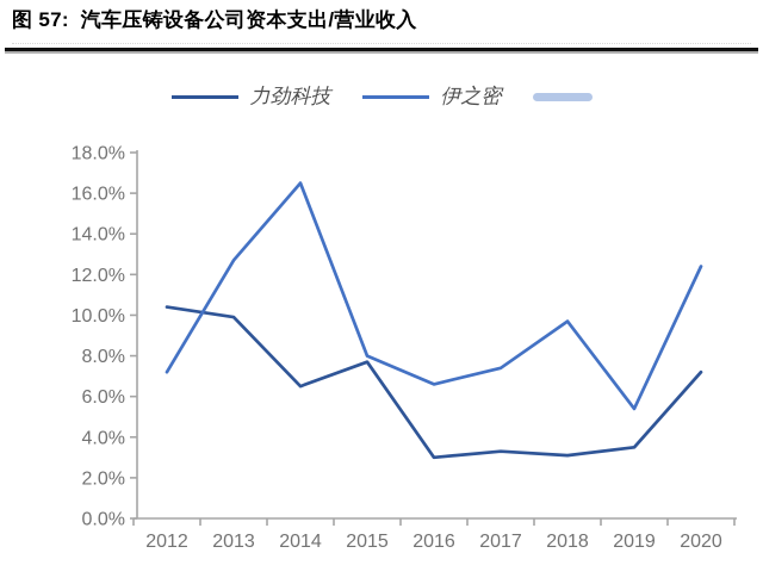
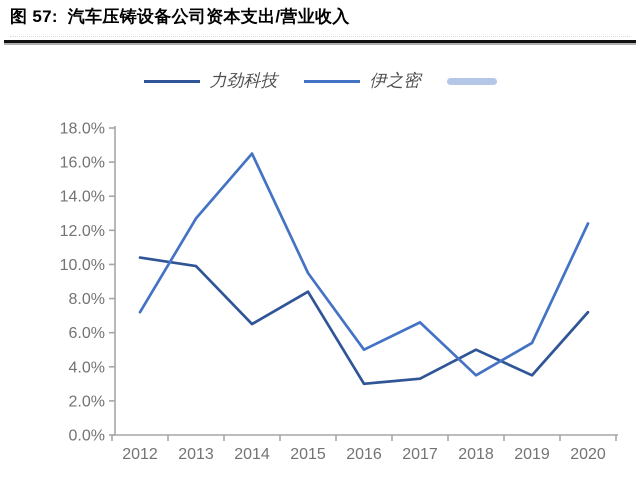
力劲科技/2015: 7.7% -> 8.4%
伊之密/2015: 8.0% -> 9.5%
伊之密/2016: 6.6% -> 5.0%
伊之密/2017: 7.4% -> 6.6%
力劲科技/2018: 3.1% -> 5.0%
伊之密/2018: 9.7% -> 3.5%
